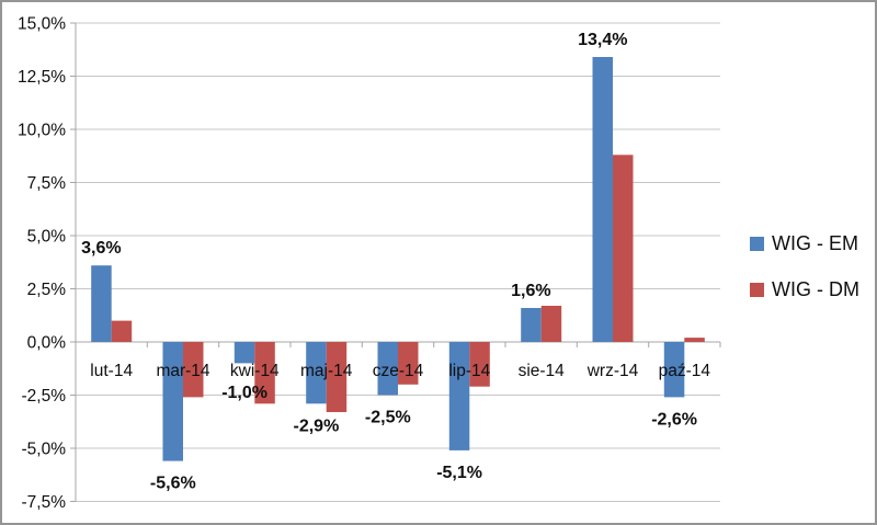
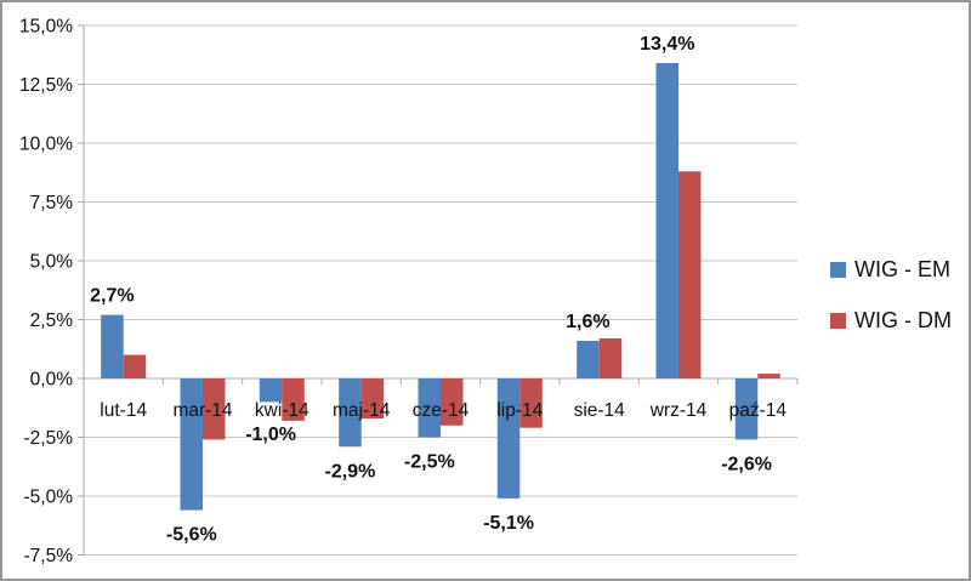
WIG - EM/lut-14: 3,6% -> 2,7%
WIG - DM/kwi-14: -2,9% -> -1,8%
WIG - DM/maj-14: -3,3% -> -1,7%
